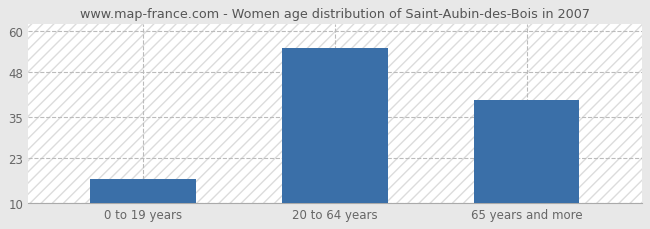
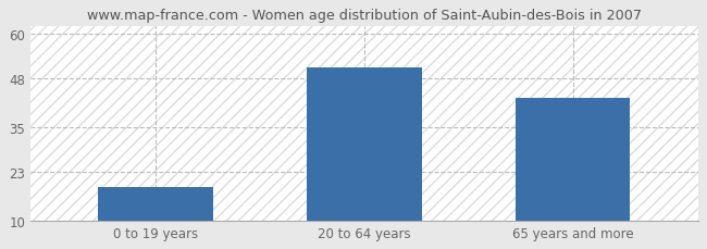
0 to 19 years: 17 -> 19
20 to 64 years: 55 -> 51
65 years and more: 40 -> 43
